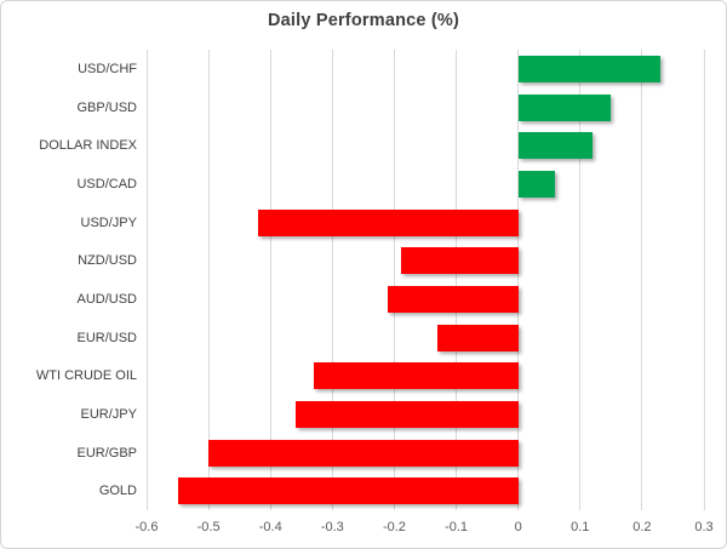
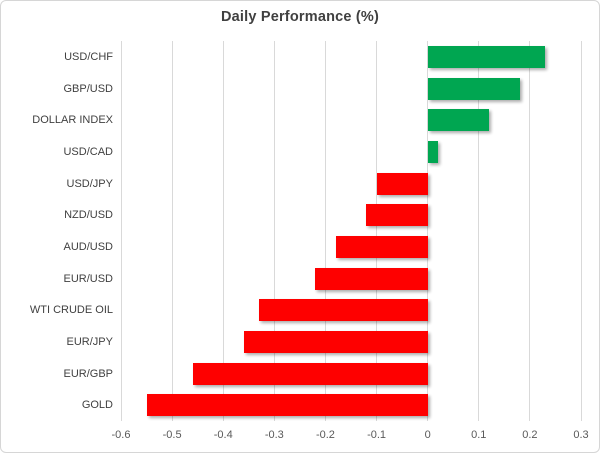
GBP/USD: 0.15 -> 0.18
USD/CAD: 0.06 -> 0.02
USD/JPY: -0.42 -> -0.10
NZD/USD: -0.19 -> -0.12
AUD/USD: -0.21 -> -0.18
EUR/USD: -0.13 -> -0.22
EUR/GBP: -0.50 -> -0.46
